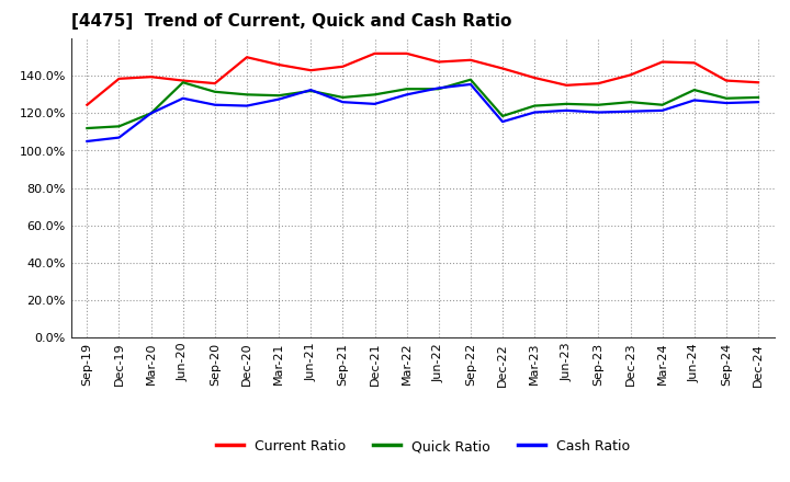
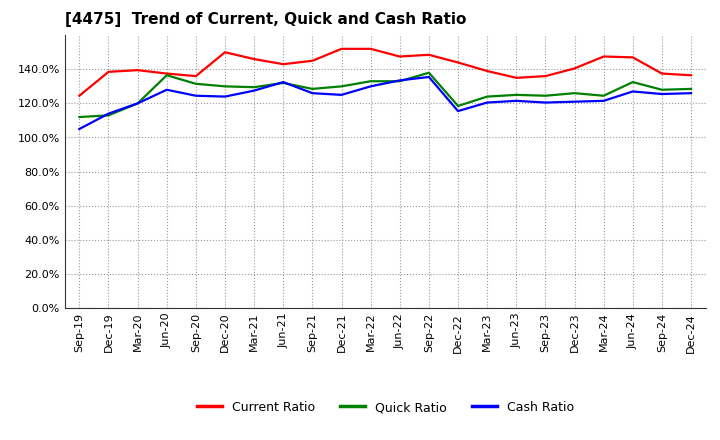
Cash Ratio/Dec-19: 107% -> 114%
